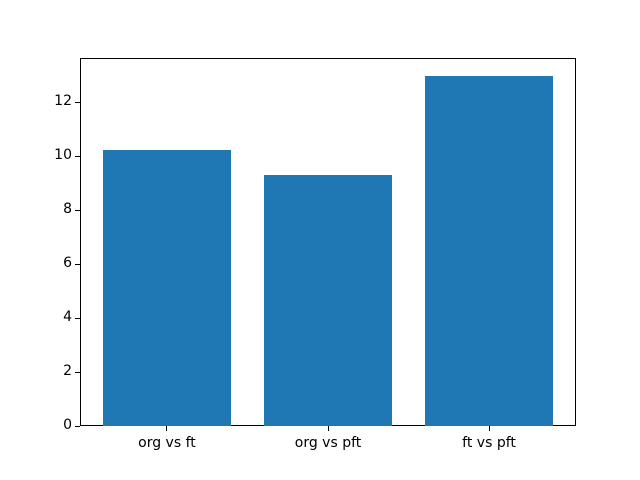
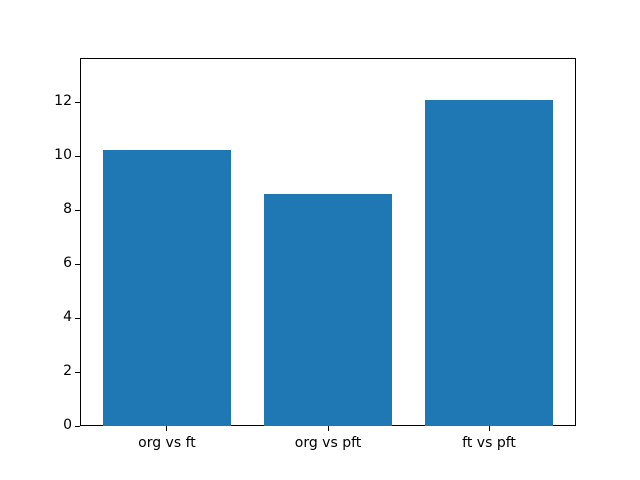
org vs pft: 9.3 -> 8.6
ft vs pft: 13.0 -> 12.1
